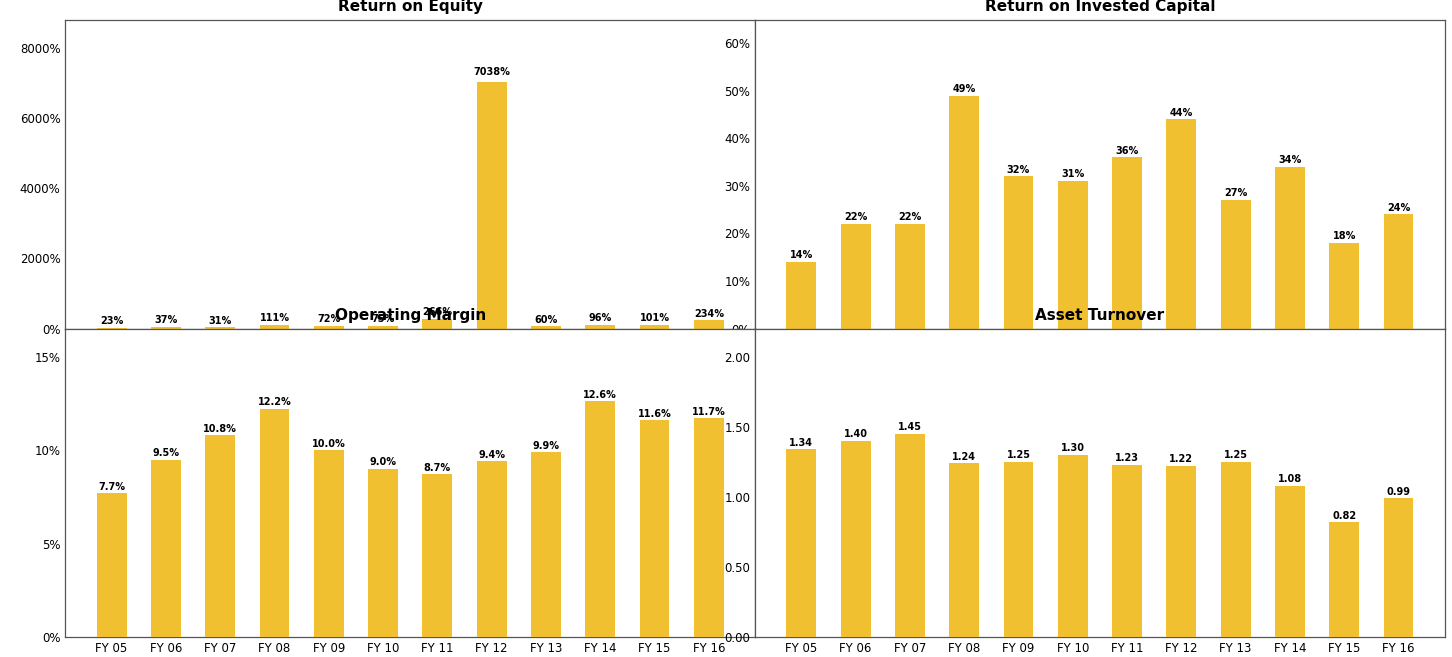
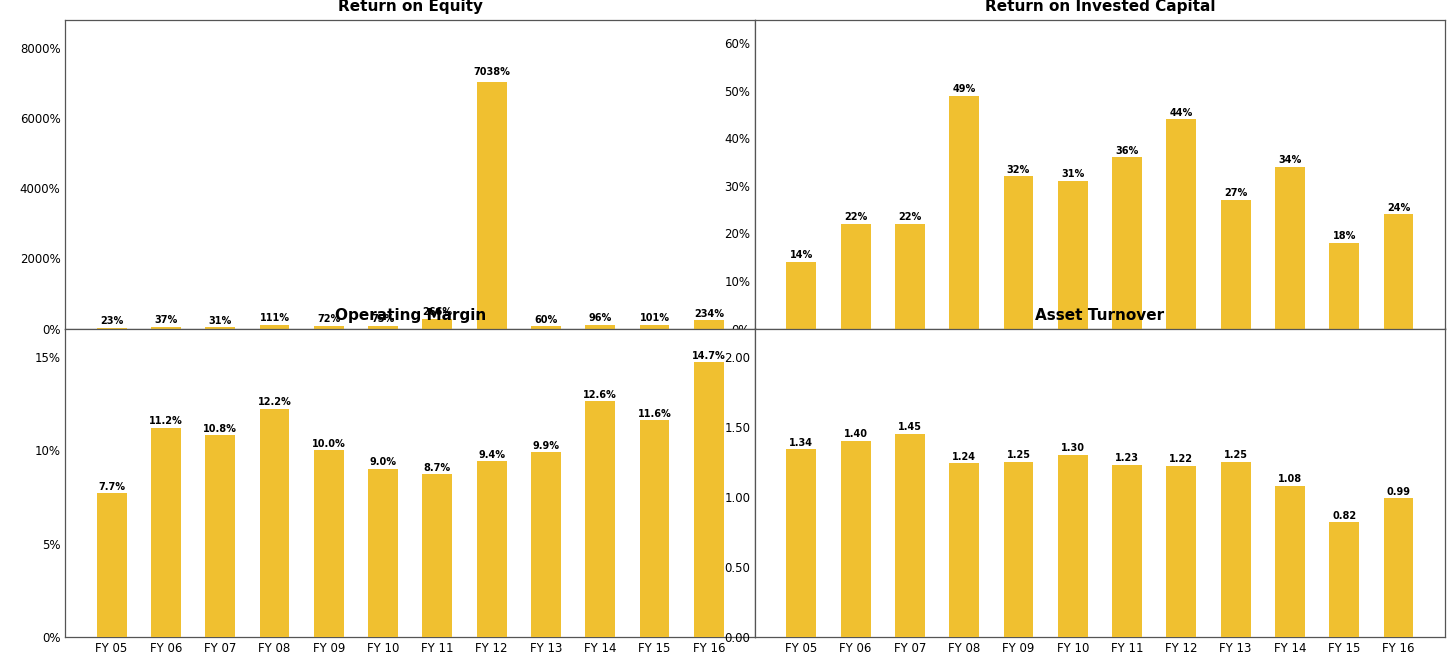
Operating Margin/FY 06: 9.5% -> 11.2%
Operating Margin/FY 16: 11.7% -> 14.7%
